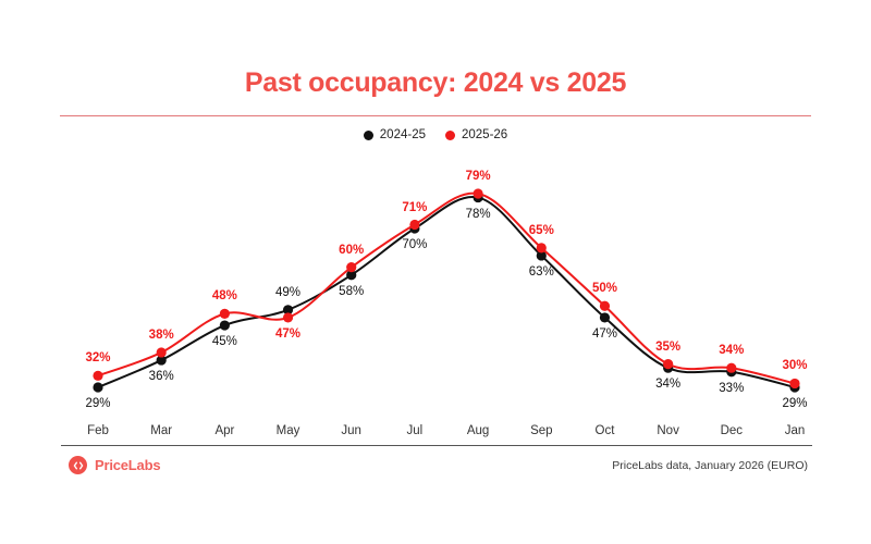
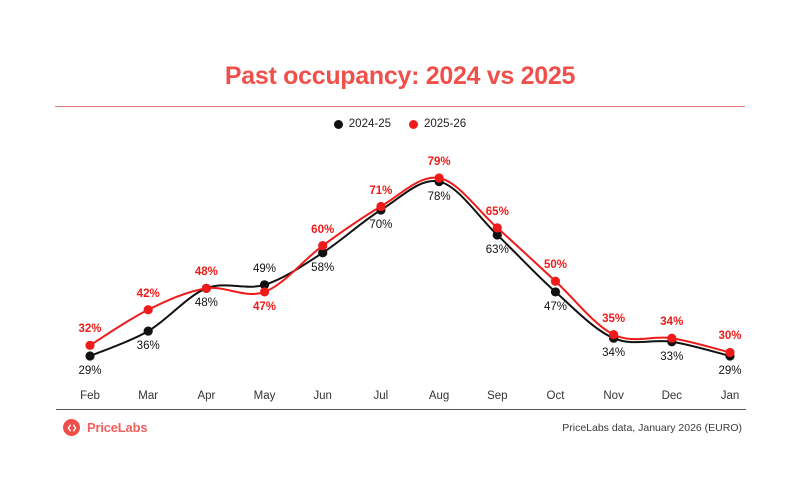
2025-26/Mar: 38% -> 42%
2024-25/Apr: 45% -> 48%
